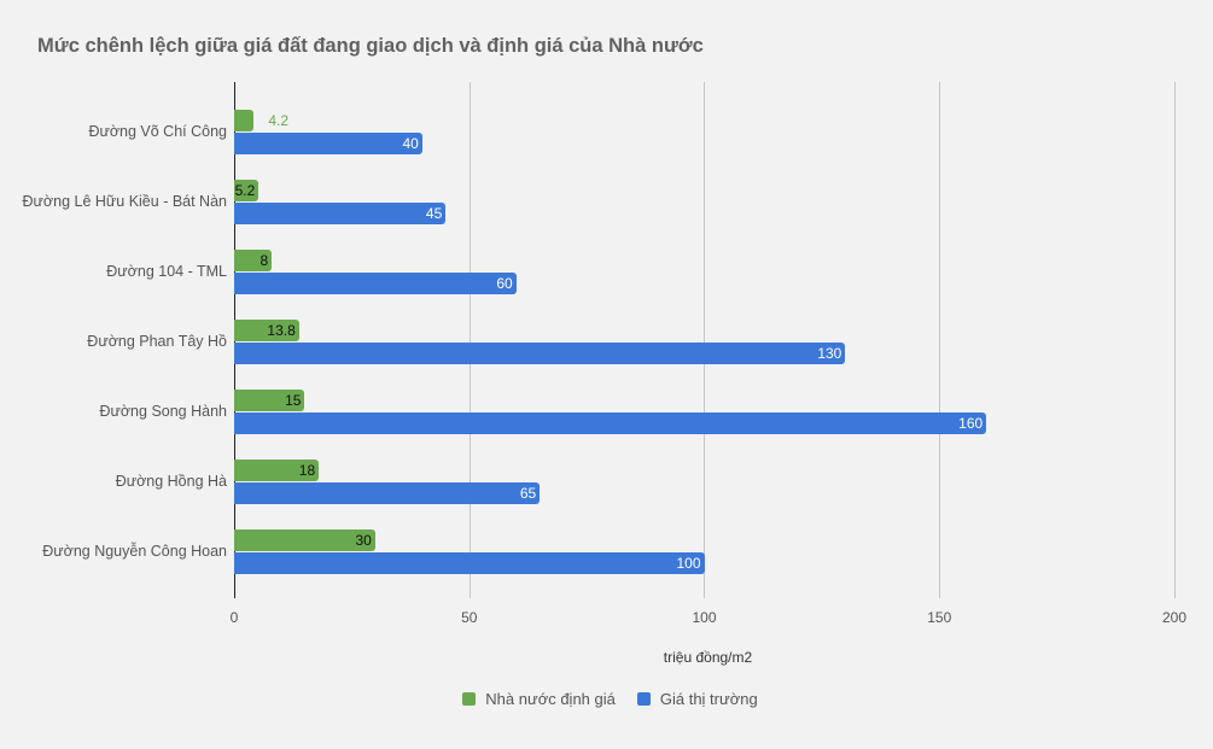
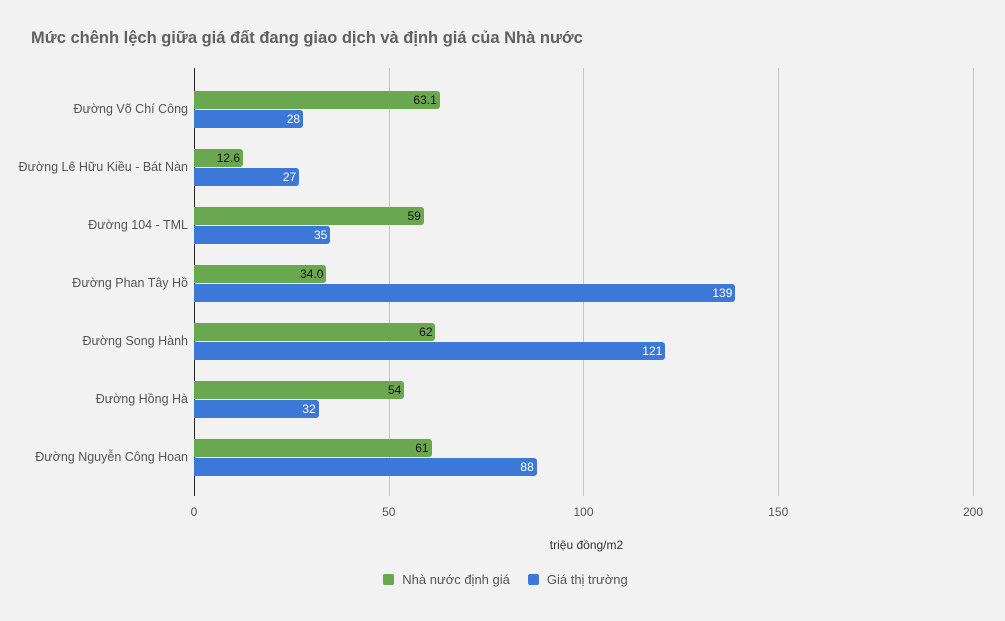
Nhà nước định giá/Đường Võ Chí Công: 4.2 -> 63.1
Giá thị trường/Đường Võ Chí Công: 40 -> 28
Nhà nước định giá/Đường Lê Hữu Kiều - Bát Nàn: 5.2 -> 12.6
Giá thị trường/Đường Lê Hữu Kiều - Bát Nàn: 45 -> 27
Nhà nước định giá/Đường 104 - TML: 8 -> 59
Giá thị trường/Đường 104 - TML: 60 -> 35
Nhà nước định giá/Đường Phan Tây Hồ: 13.8 -> 34.0
Giá thị trường/Đường Phan Tây Hồ: 130 -> 139
Nhà nước định giá/Đường Song Hành: 15 -> 62
Giá thị trường/Đường Song Hành: 160 -> 121
Nhà nước định giá/Đường Hồng Hà: 18 -> 54
Giá thị trường/Đường Hồng Hà: 65 -> 32
Nhà nước định giá/Đường Nguyễn Công Hoan: 30 -> 61
Giá thị trường/Đường Nguyễn Công Hoan: 100 -> 88
